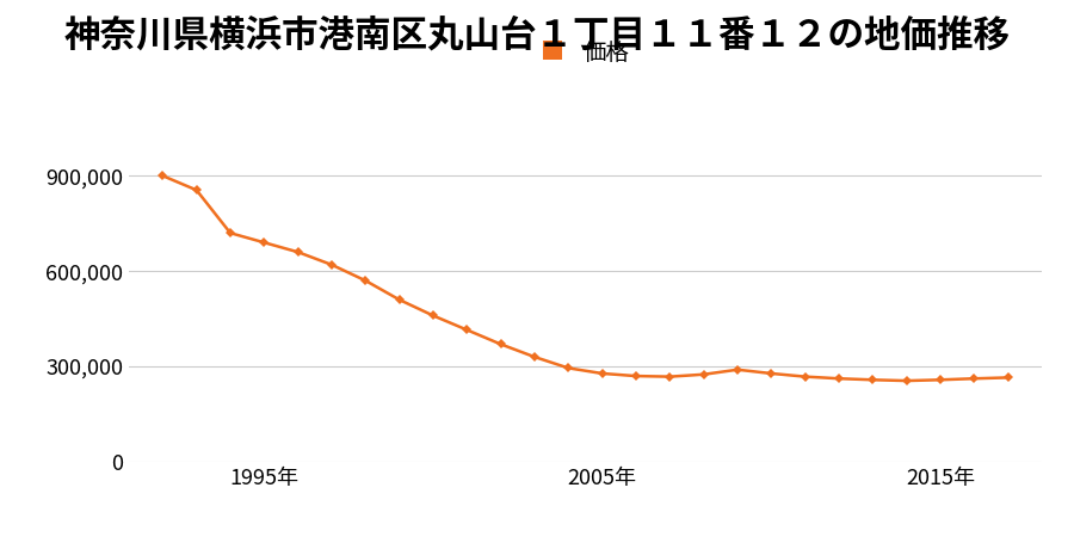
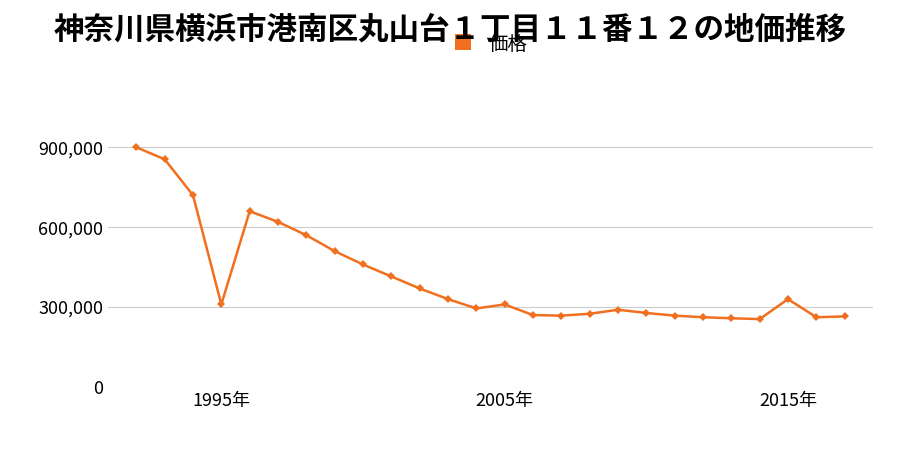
1995年: 690,000 -> 310,000
2005年: 278,000 -> 310,000
2015年: 258,000 -> 330,000
